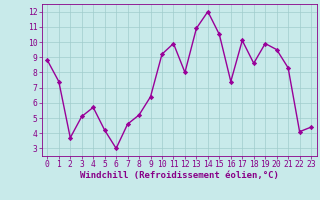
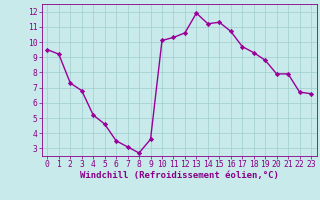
0: 8.8 -> 9.5
1: 7.4 -> 9.2
2: 3.7 -> 7.3
3: 5.1 -> 6.8
4: 5.7 -> 5.2
5: 4.2 -> 4.6
6: 3.0 -> 3.5
7: 4.6 -> 3.1
8: 5.2 -> 2.7
9: 6.4 -> 3.6
10: 9.2 -> 10.1
11: 9.9 -> 10.3
12: 8.0 -> 10.6
13: 10.9 -> 11.9
14: 12.0 -> 11.2
15: 10.5 -> 11.3
16: 7.4 -> 10.7
17: 10.1 -> 9.7
18: 8.6 -> 9.3
19: 9.9 -> 8.8
20: 9.5 -> 7.9
21: 8.3 -> 7.9
22: 4.1 -> 6.7
23: 4.4 -> 6.6
